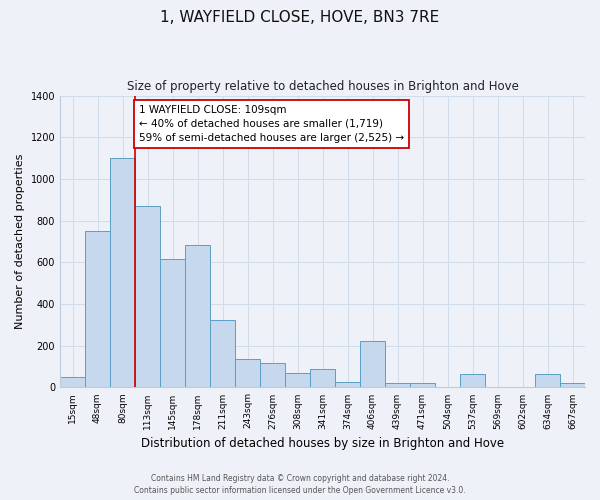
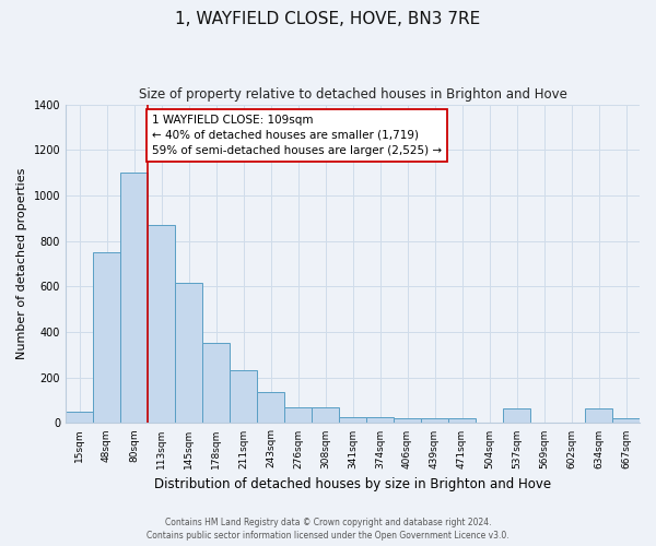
178sqm: 685 -> 350
211sqm: 325 -> 230
276sqm: 115 -> 70
341sqm: 90 -> 25
406sqm: 225 -> 20
